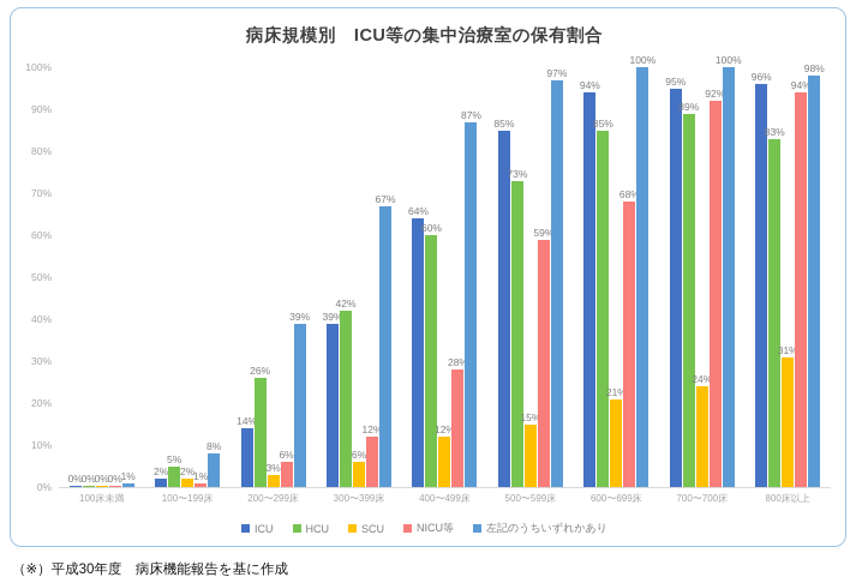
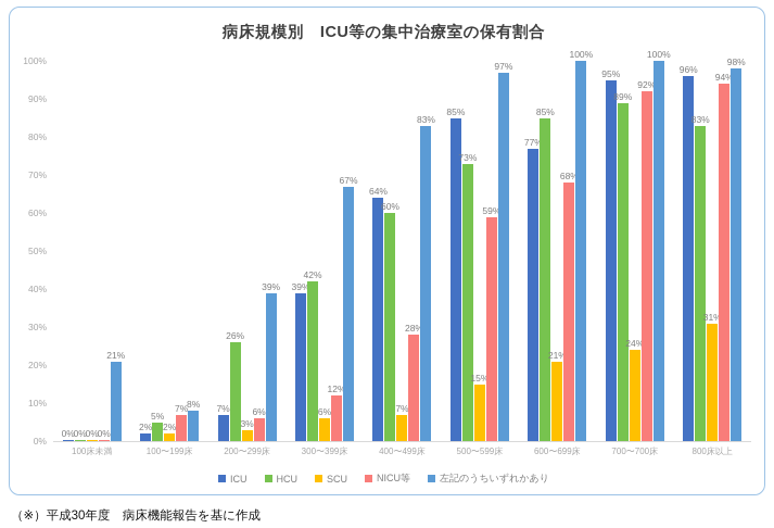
左記のうちいずれかあり/100床未満: 1% -> 21%
NICU等/100〜199床: 1% -> 7%
ICU/200〜299床: 14% -> 7%
SCU/400〜499床: 12% -> 7%
左記のうちいずれかあり/400〜499床: 87% -> 83%
ICU/600〜699床: 94% -> 77%
